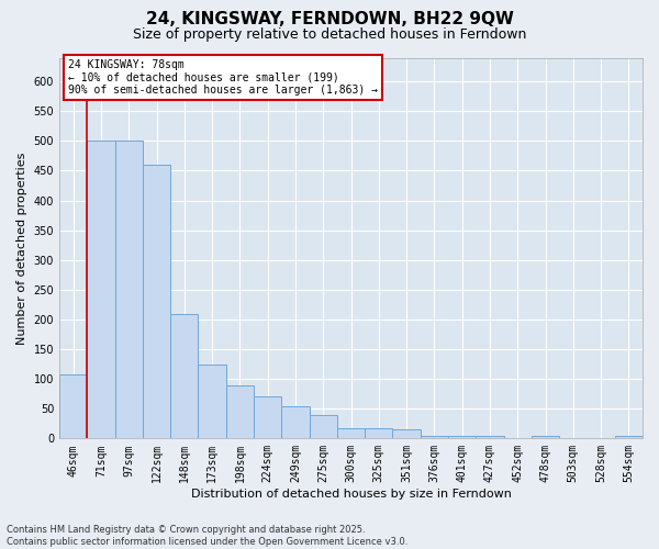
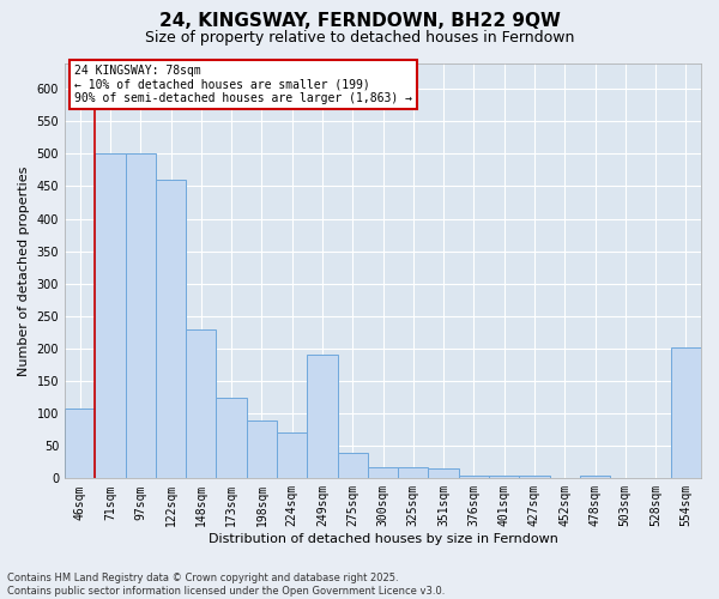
148sqm: 210 -> 230
249sqm: 55 -> 190
554sqm: 5 -> 202
